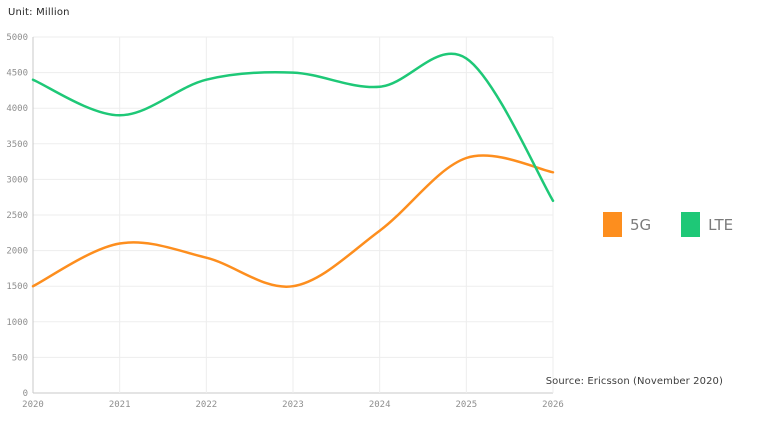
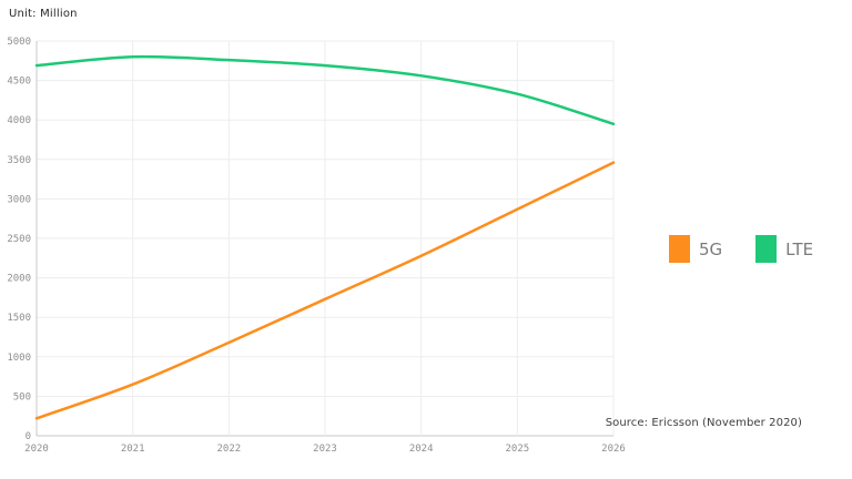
5G/2020: 1500 -> 200
LTE/2020: 4400 -> 4700
5G/2021: 2100 -> 600
LTE/2021: 3900 -> 4800
5G/2022: 1900 -> 1200
LTE/2022: 4400 -> 4800
5G/2023: 1500 -> 1700
LTE/2023: 4500 -> 4700
LTE/2024: 4300 -> 4600
5G/2025: 3300 -> 2900
LTE/2025: 4700 -> 4300
5G/2026: 3100 -> 3500
LTE/2026: 2700 -> 4000
